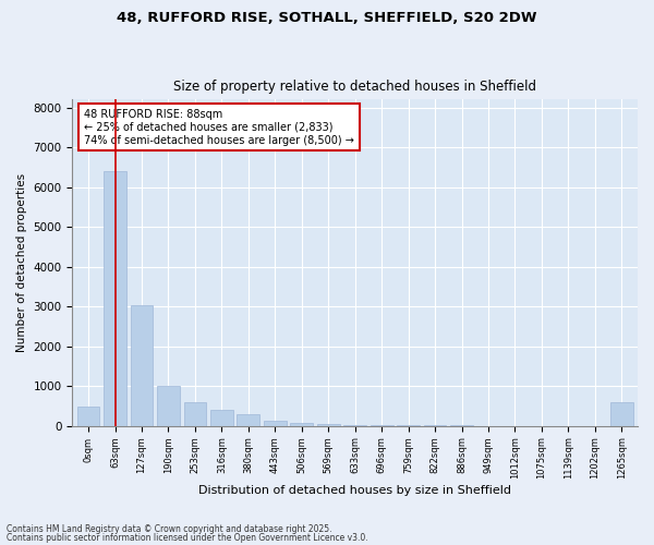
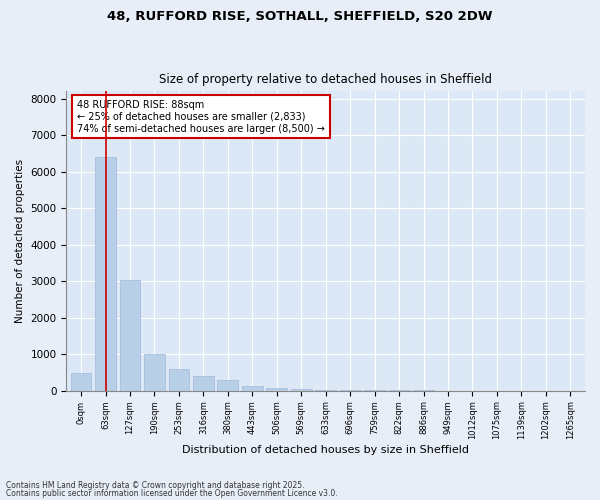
1265sqm: 600 -> 0
